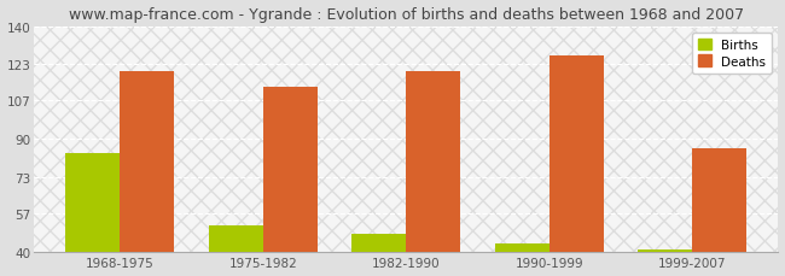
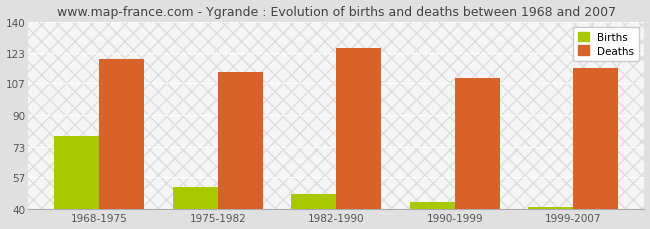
Births/1968-1975: 84 -> 79
Deaths/1982-1990: 120 -> 126
Deaths/1990-1999: 127 -> 110
Deaths/1999-2007: 86 -> 115
